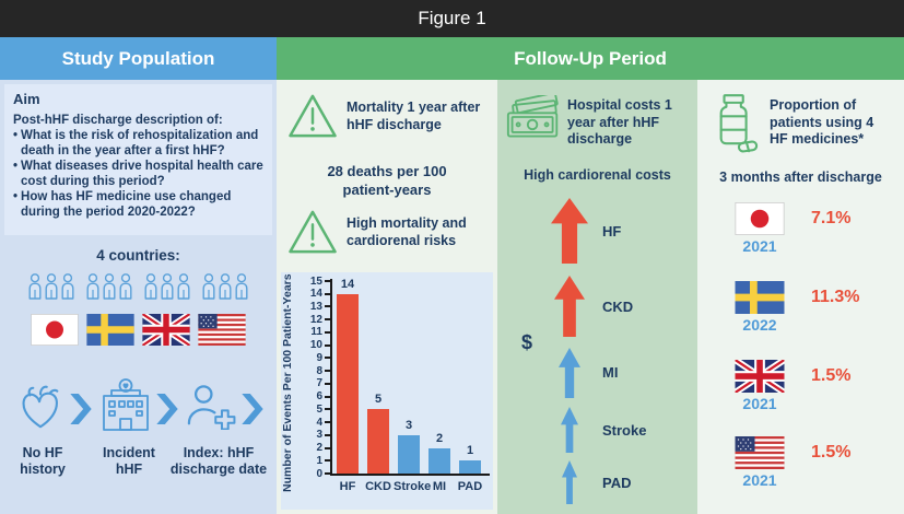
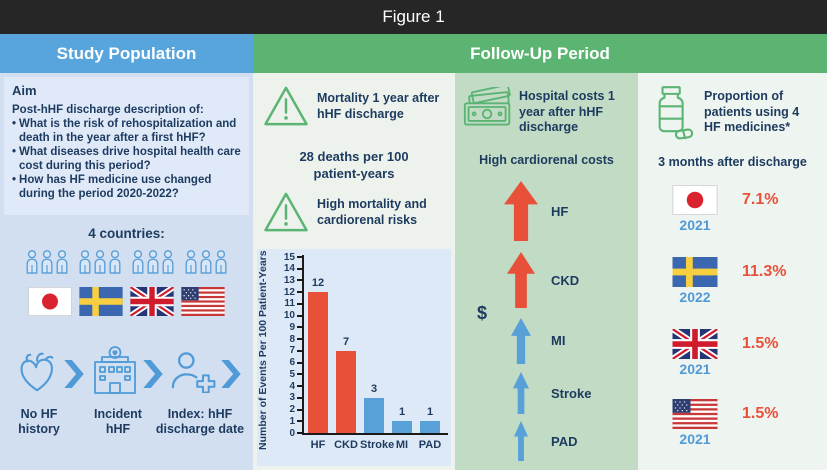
HF: 14 -> 12
CKD: 5 -> 7
MI: 2 -> 1
